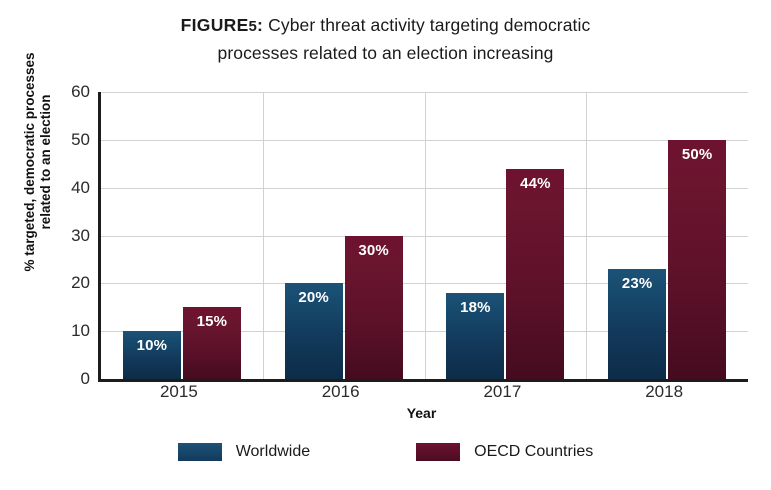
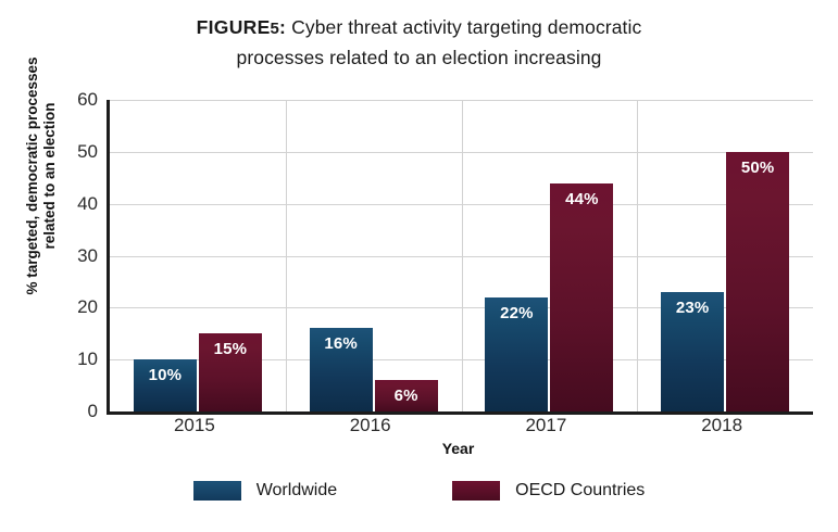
Worldwide/2016: 20% -> 16%
OECD Countries/2016: 30% -> 6%
Worldwide/2017: 18% -> 22%
